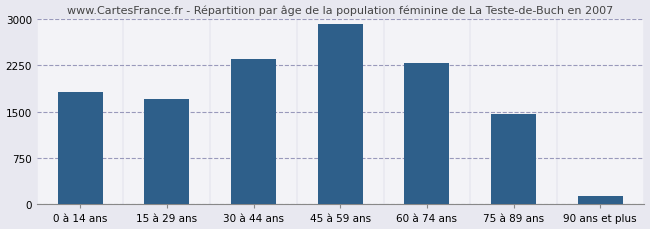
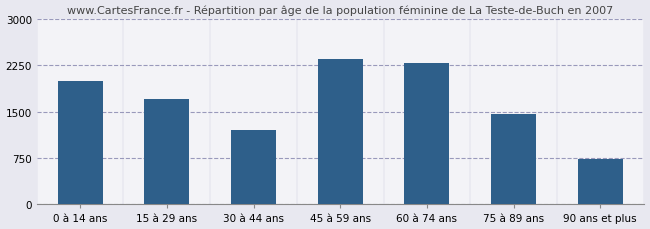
0 à 14 ans: 1820 -> 2000
30 à 44 ans: 2350 -> 1200
45 à 59 ans: 2920 -> 2340
90 ans et plus: 130 -> 740
